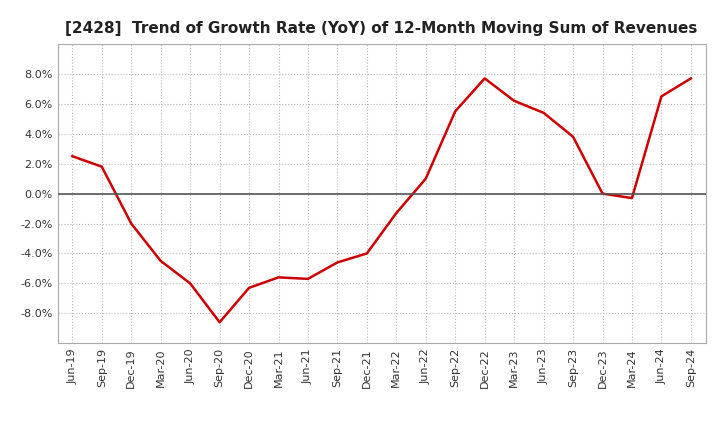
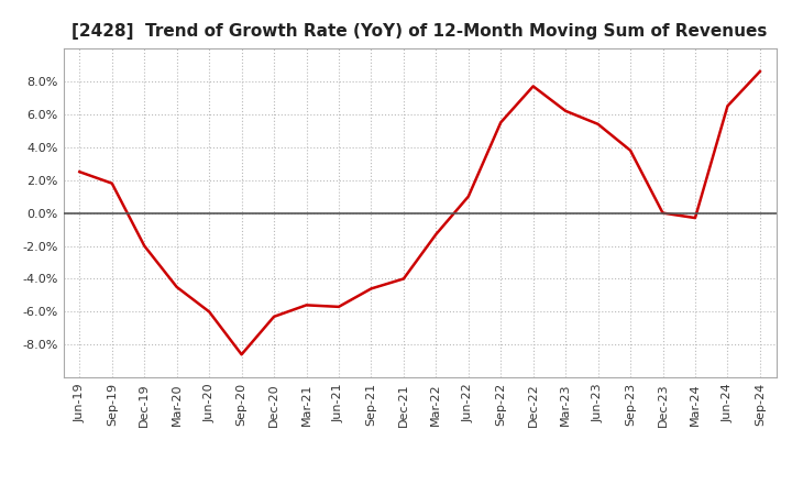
Sep-24: 7.7% -> 8.6%
